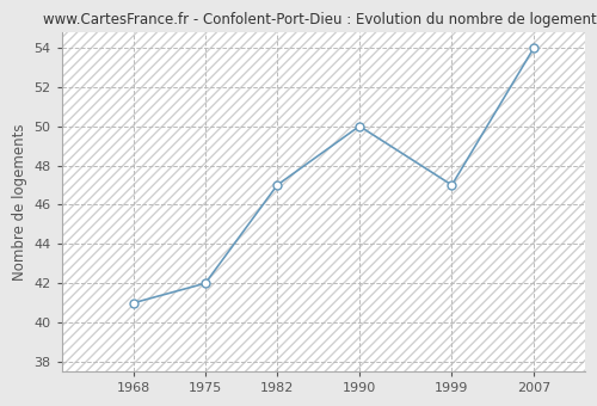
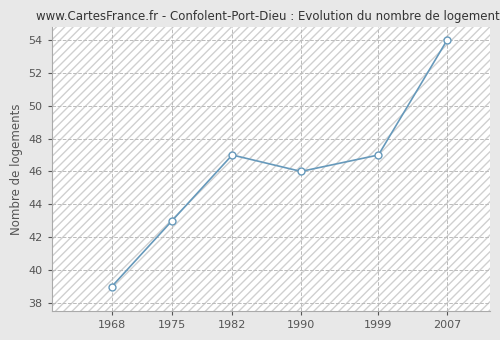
1968: 41 -> 39
1975: 42 -> 43
1990: 50 -> 46
